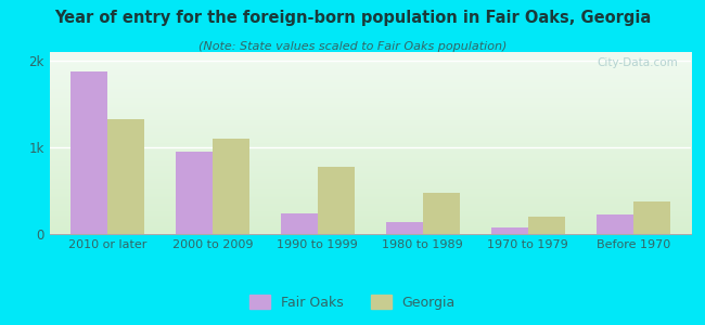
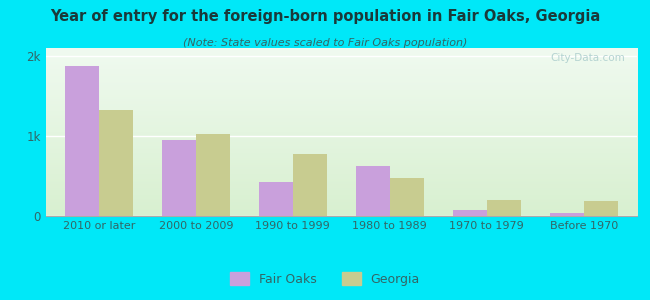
Georgia/2000 to 2009: 1.10k -> 1.02k
Fair Oaks/1990 to 1999: 0.24k -> 0.43k
Fair Oaks/1980 to 1989: 0.14k -> 0.62k
Fair Oaks/Before 1970: 0.22k -> 0.04k
Georgia/Before 1970: 0.38k -> 0.18k
